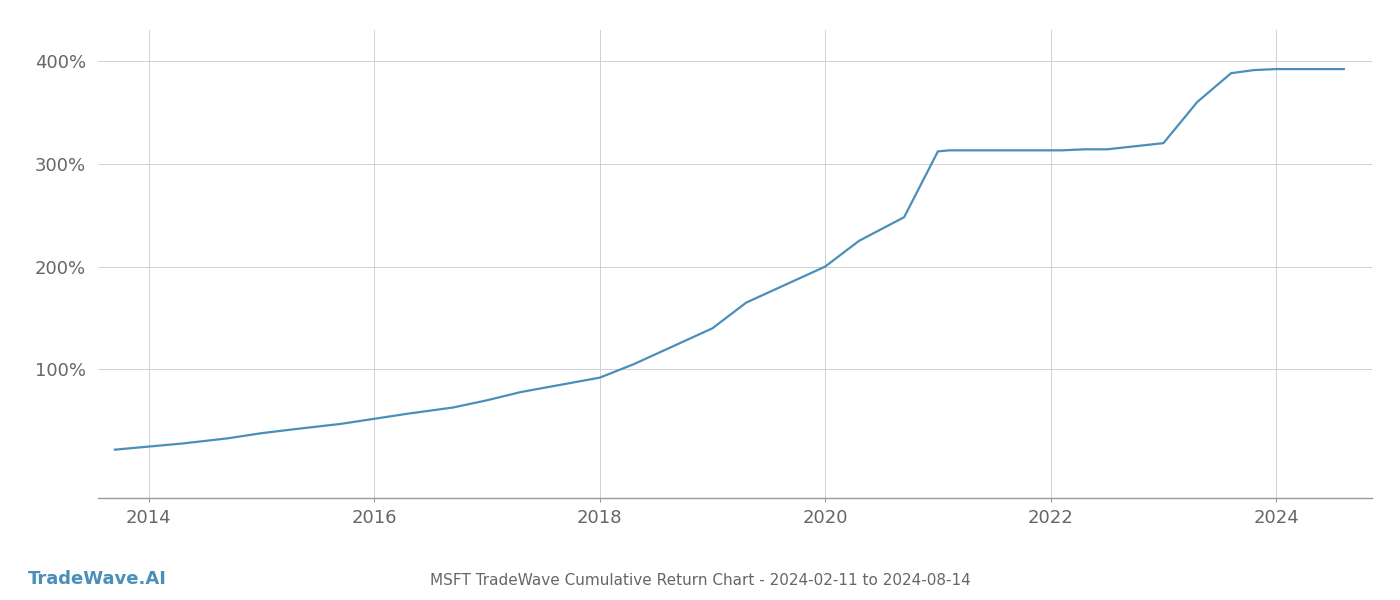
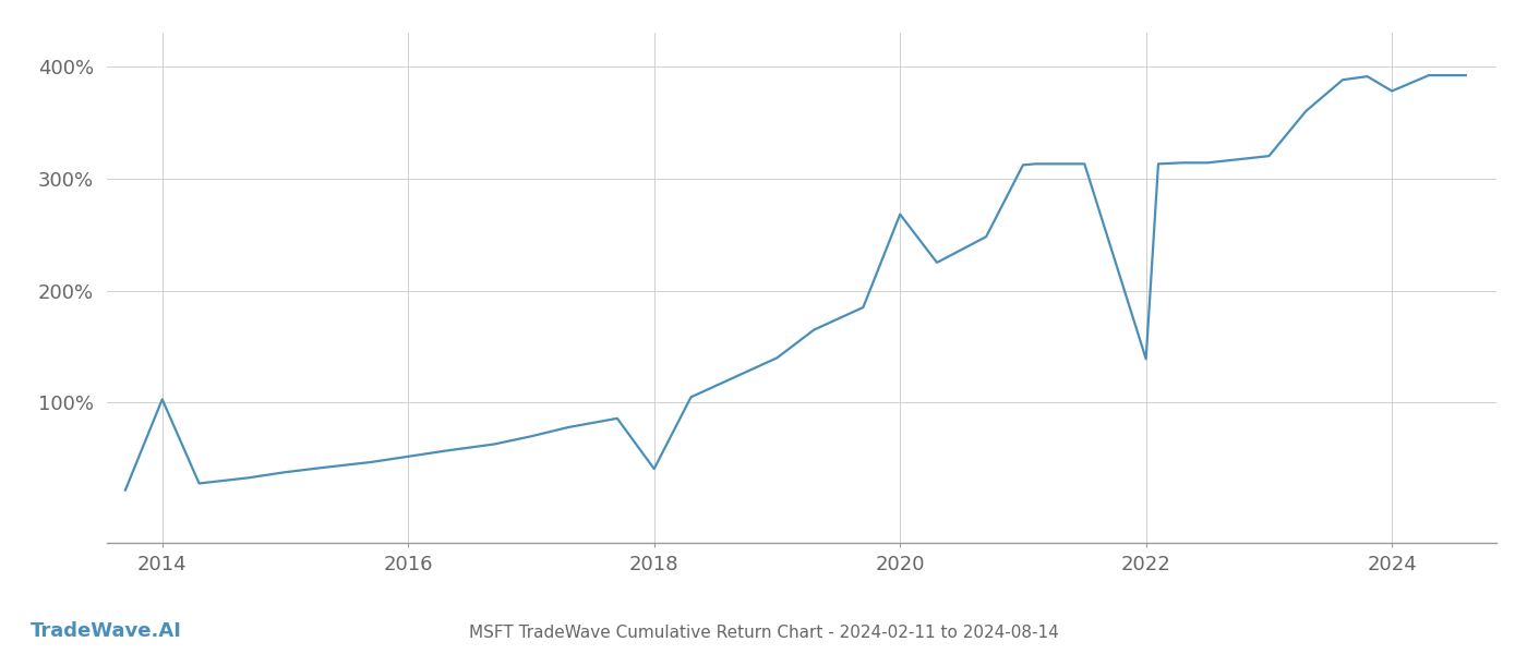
2014: 25% -> 103%
2018: 92% -> 41%
2020: 200% -> 268%
2022: 313% -> 139%
2024: 392% -> 378%
